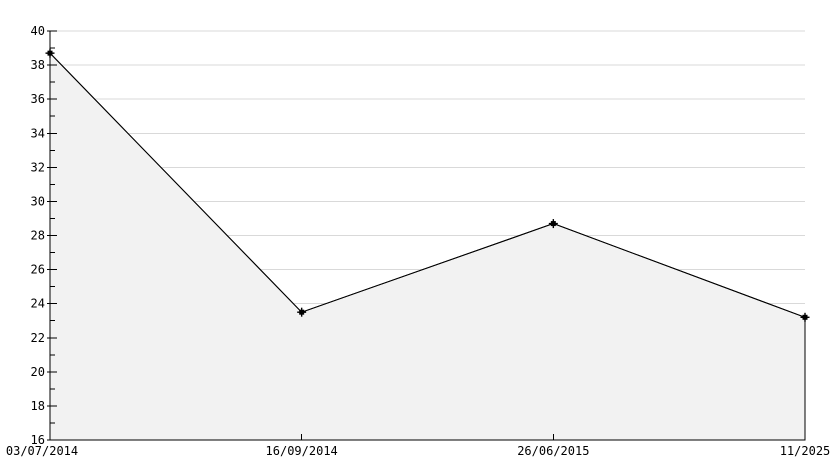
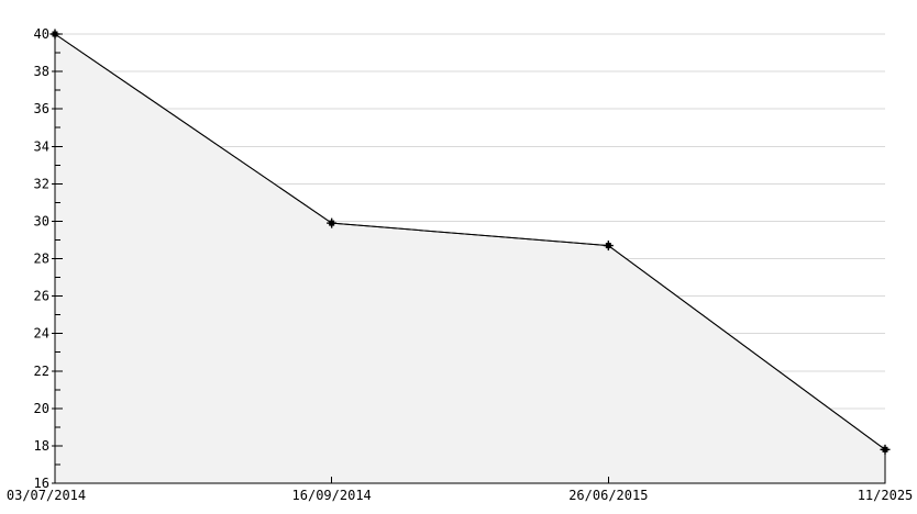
03/07/2014: 38.7 -> 40.0
16/09/2014: 23.5 -> 29.9
11/2025: 23.2 -> 17.8
